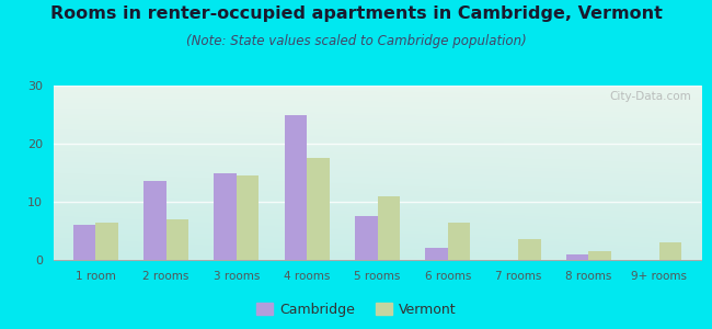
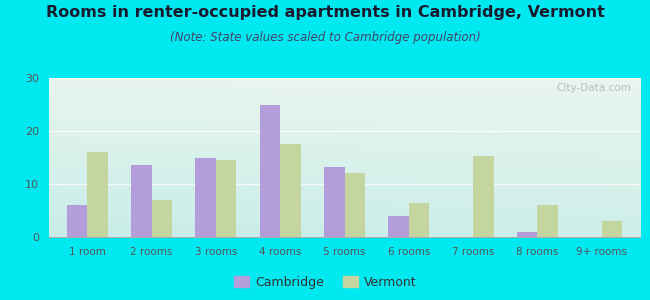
Vermont/1 room: 6.5 -> 16.0
Cambridge/5 rooms: 7.5 -> 13.2
Vermont/5 rooms: 11.0 -> 12.0
Cambridge/6 rooms: 2.0 -> 4.0
Vermont/7 rooms: 3.5 -> 15.2
Vermont/8 rooms: 1.5 -> 6.0
